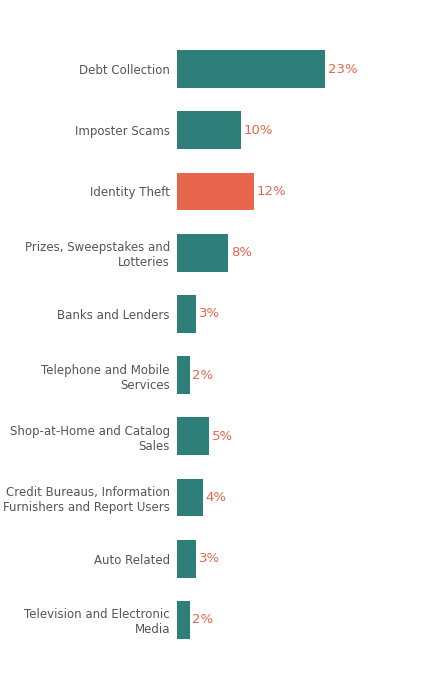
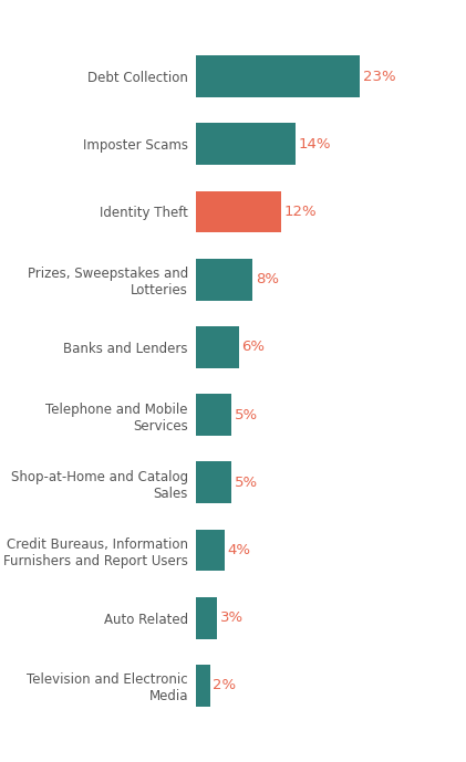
Imposter Scams: 10% -> 14%
Banks and Lenders: 3% -> 6%
Telephone and Mobile Services: 2% -> 5%
